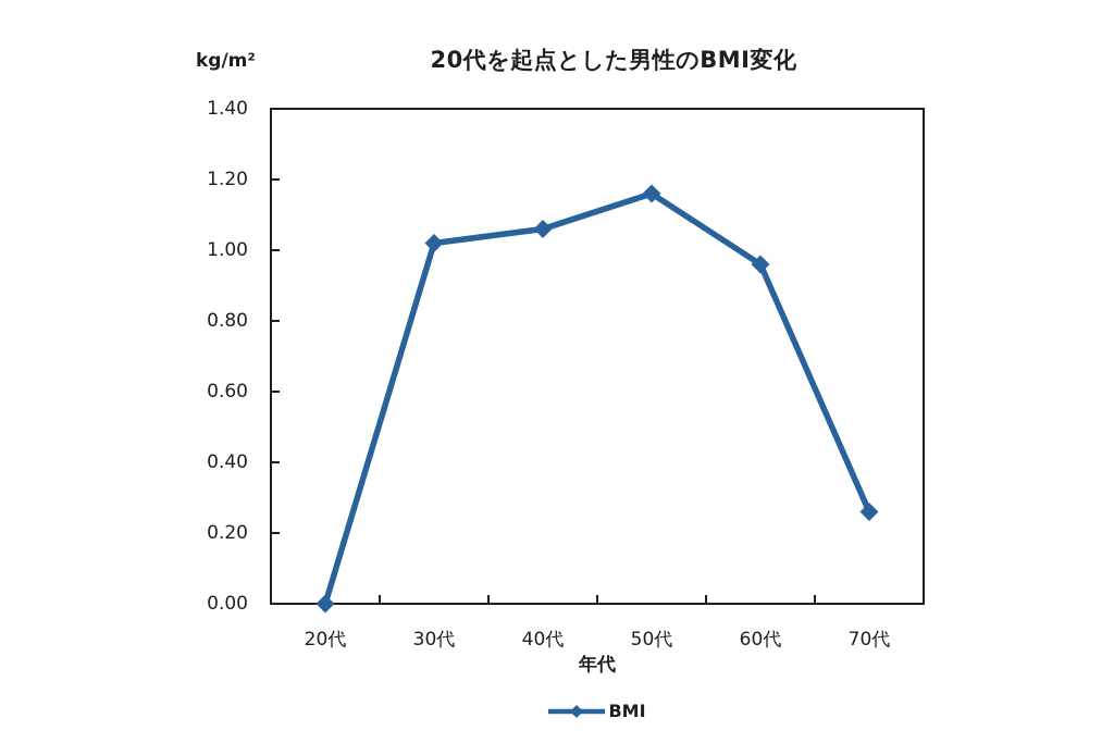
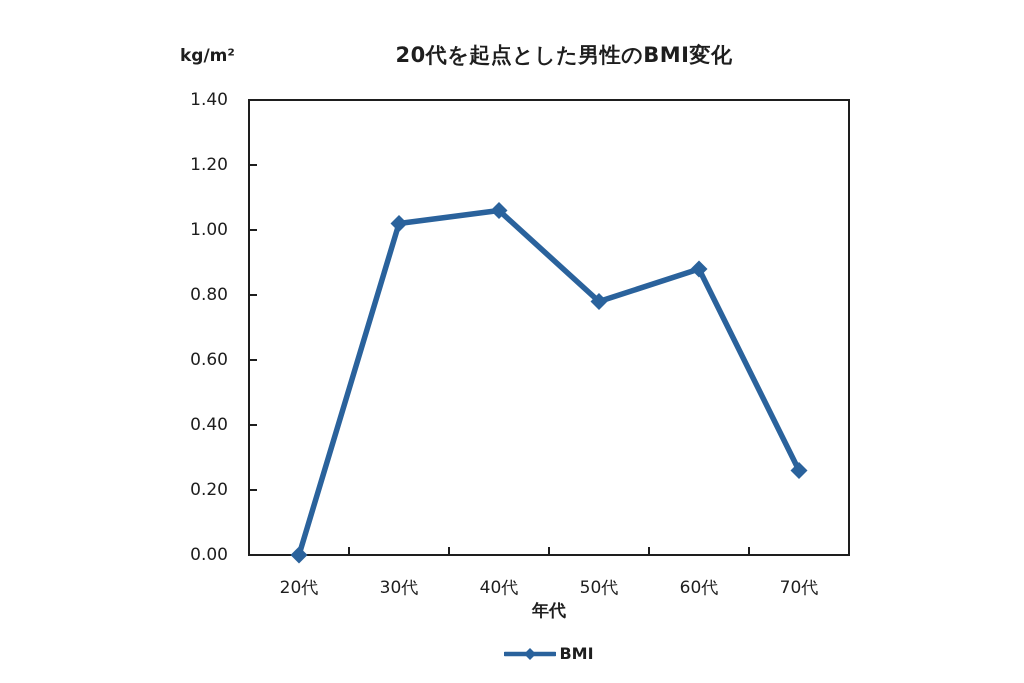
50代: 1.16 -> 0.78
60代: 0.96 -> 0.88
